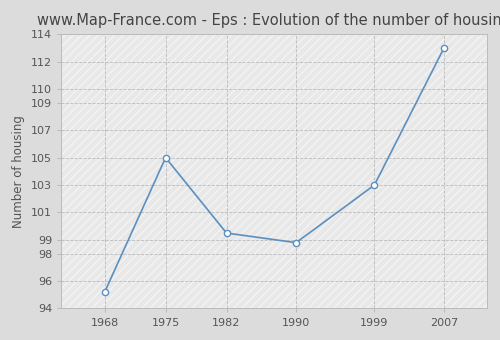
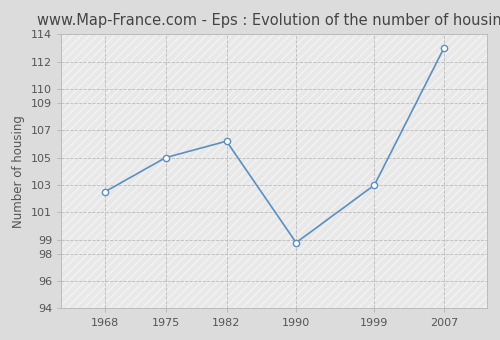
1968: 95.2 -> 102.5
1982: 99.5 -> 106.2
